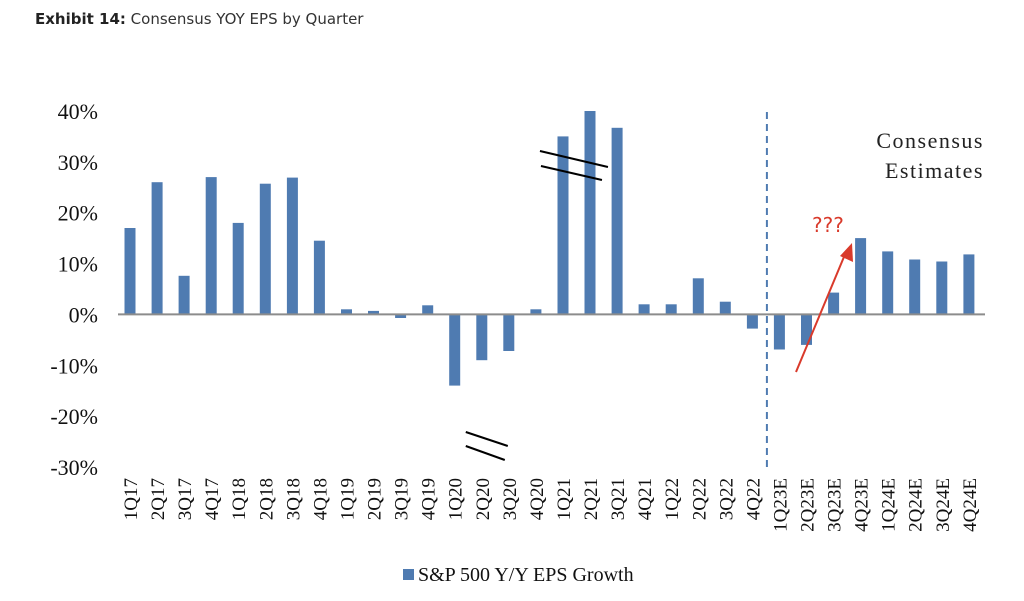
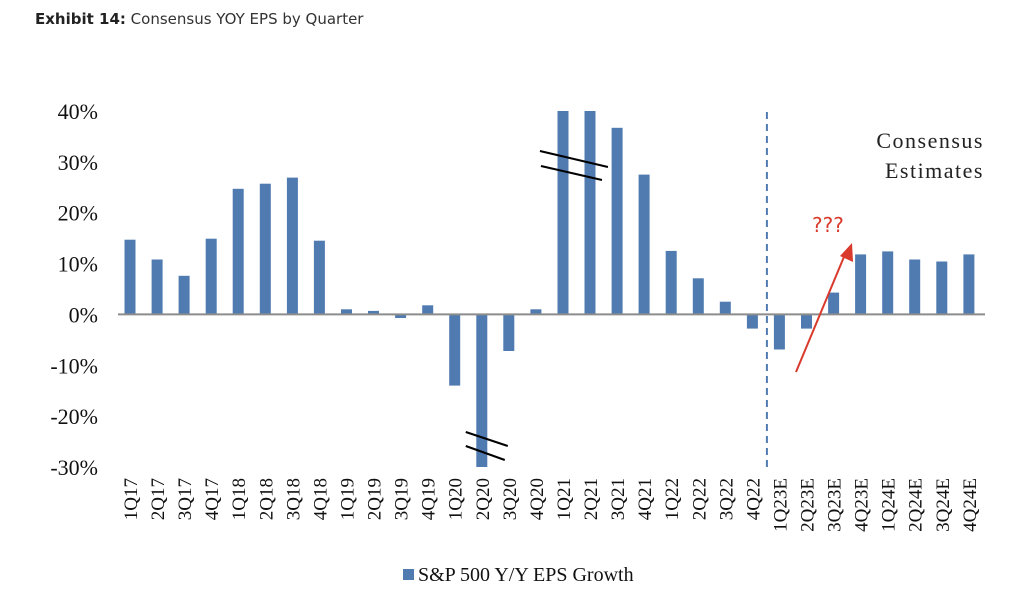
1Q17: 17% -> 15%
2Q17: 26% -> 11%
4Q17: 27% -> 15%
1Q18: 18% -> 25%
2Q20: -9% -> -30%
1Q21: 35% -> 40%
4Q21: 2% -> 28%
1Q22: 2% -> 12%
2Q23E: -6% -> -3%
4Q23E: 15% -> 12%
